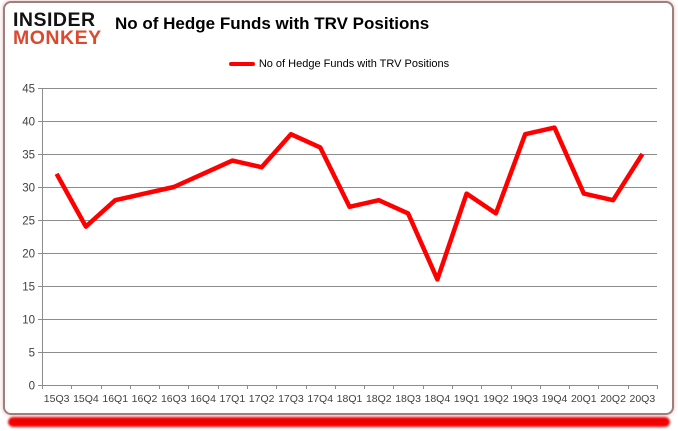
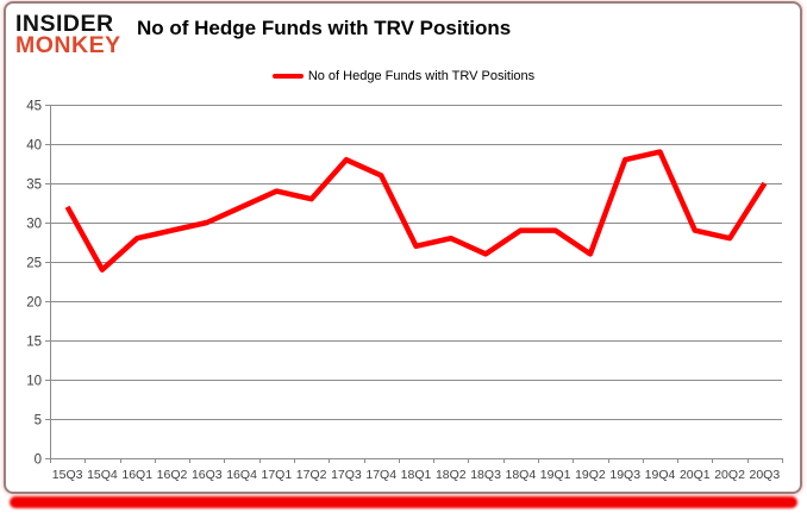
18Q4: 16 -> 29
